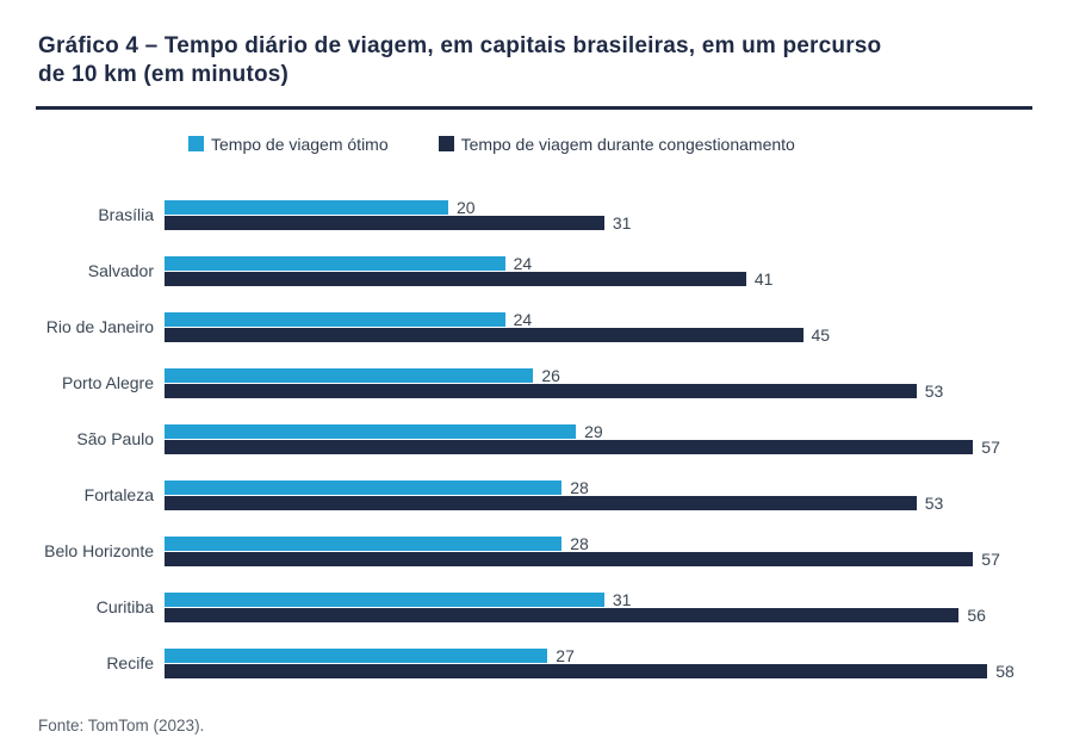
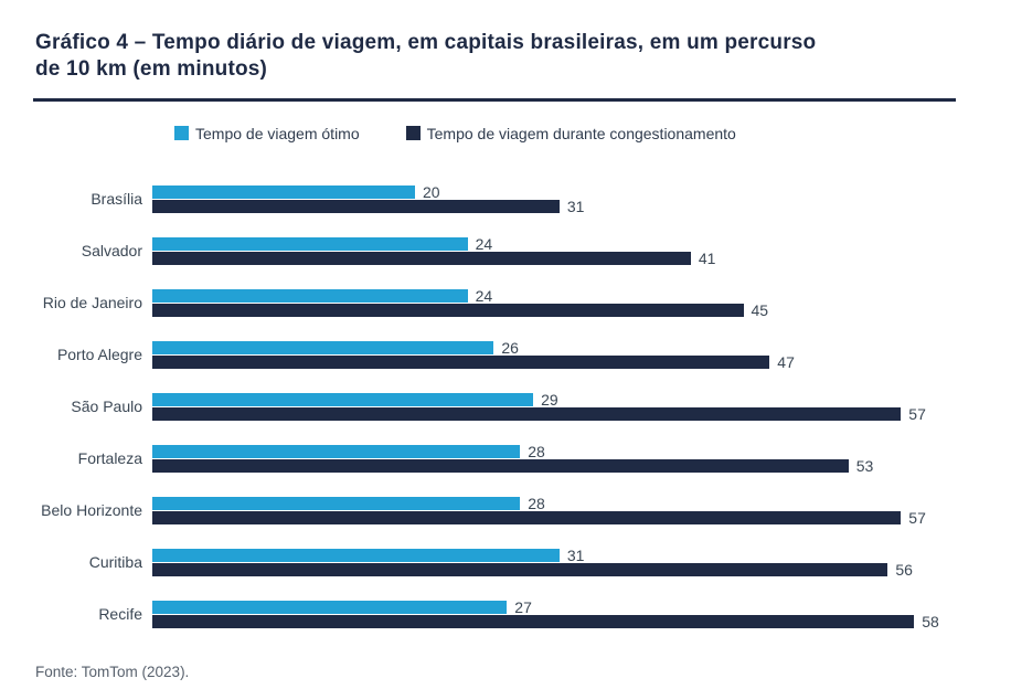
Tempo de viagem durante congestionamento/Porto Alegre: 53 -> 47
